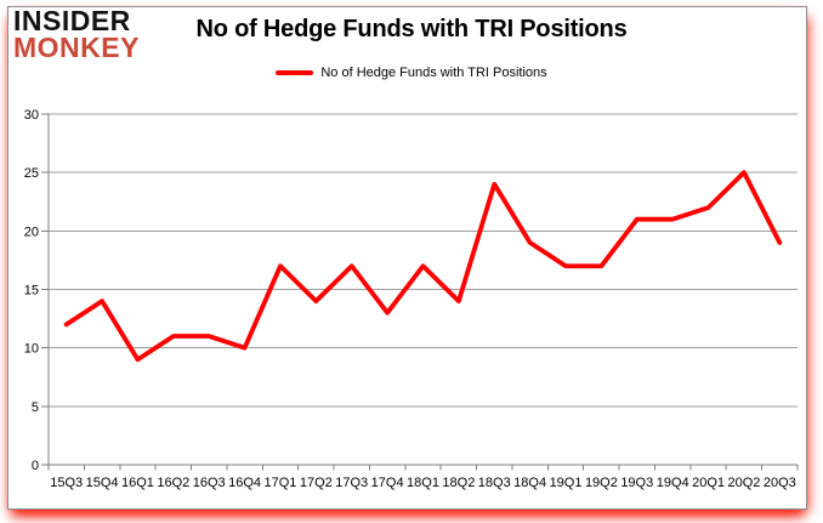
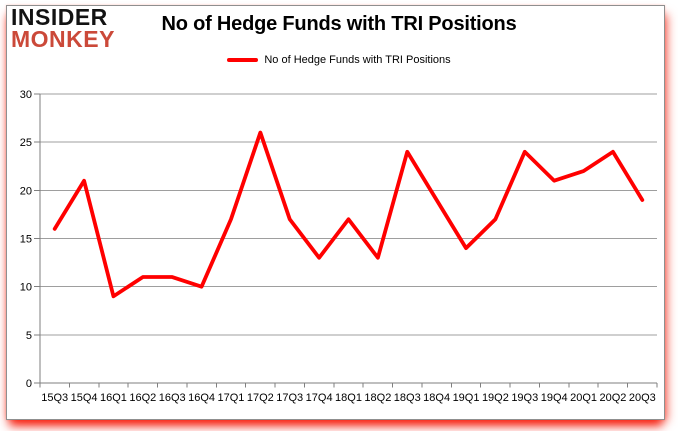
15Q3: 12 -> 16
15Q4: 14 -> 21
17Q2: 14 -> 26
18Q2: 14 -> 13
19Q1: 17 -> 14
19Q3: 21 -> 24
20Q2: 25 -> 24
